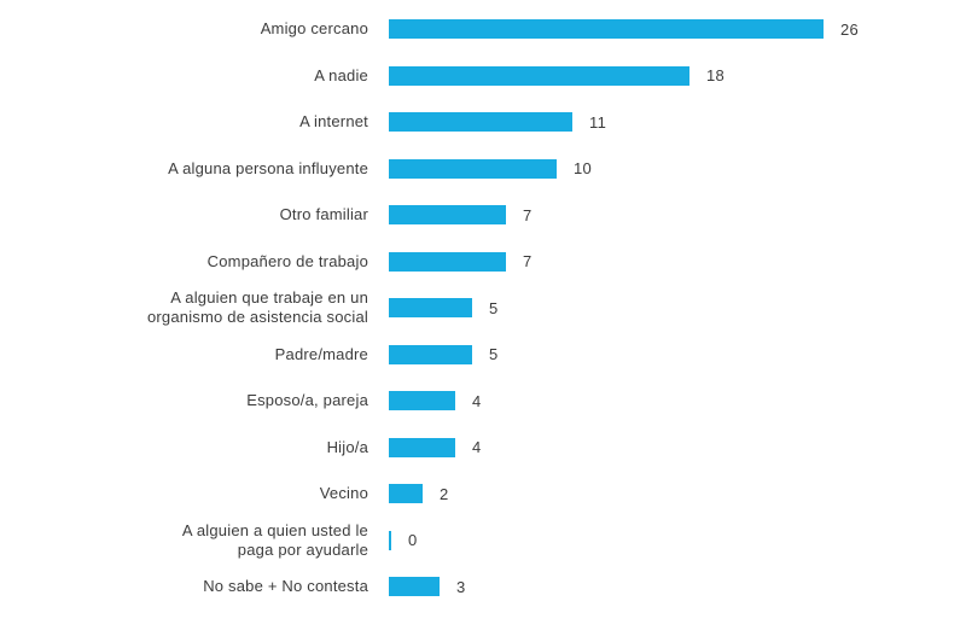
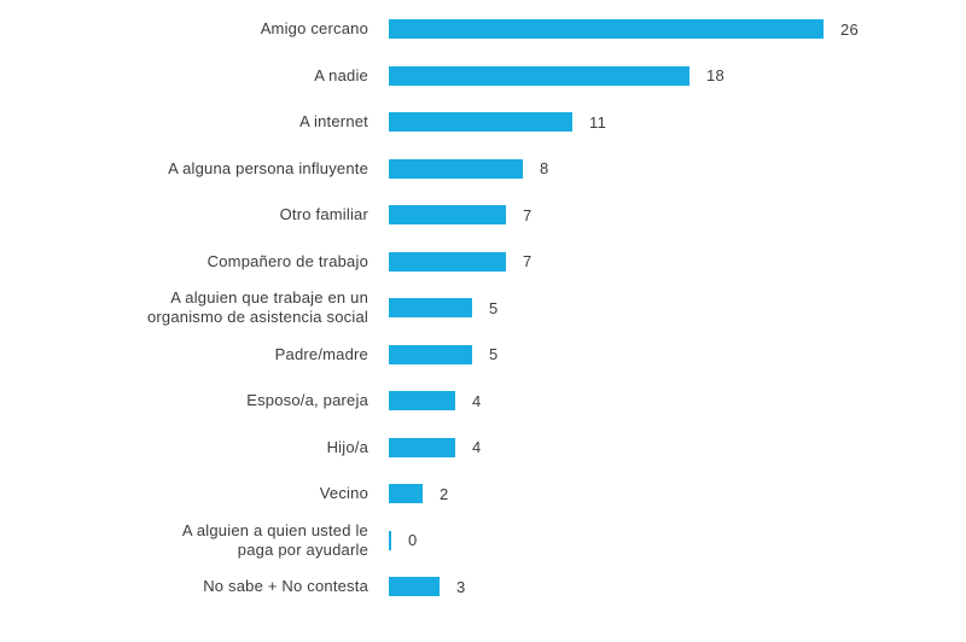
A alguna persona influyente: 10 -> 8
